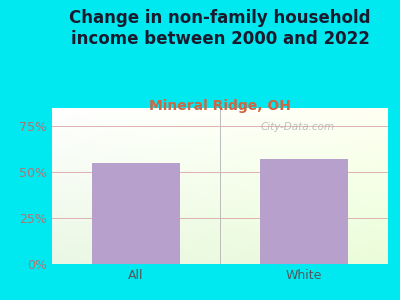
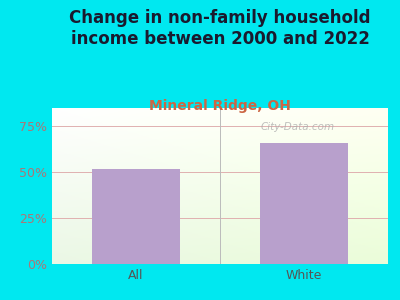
All: 55% -> 52%
White: 57% -> 66%
